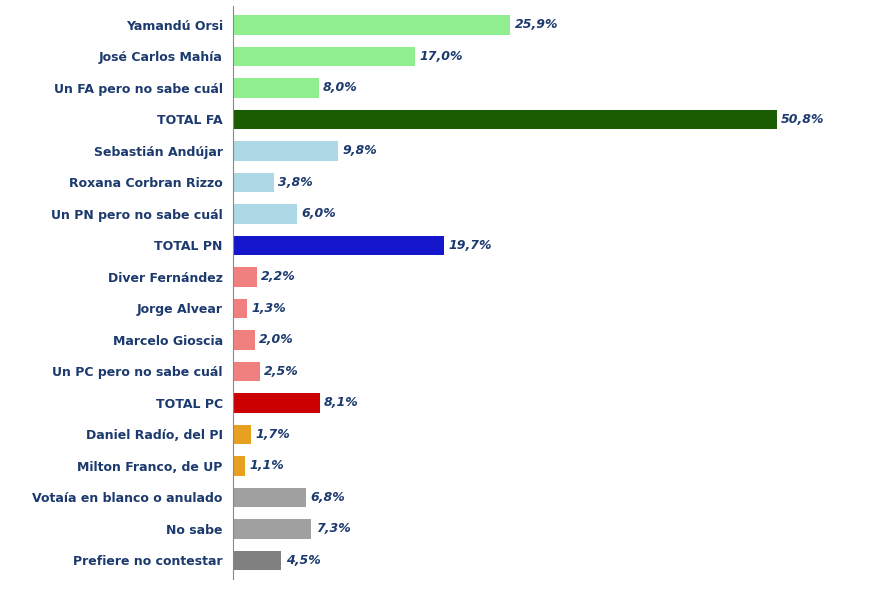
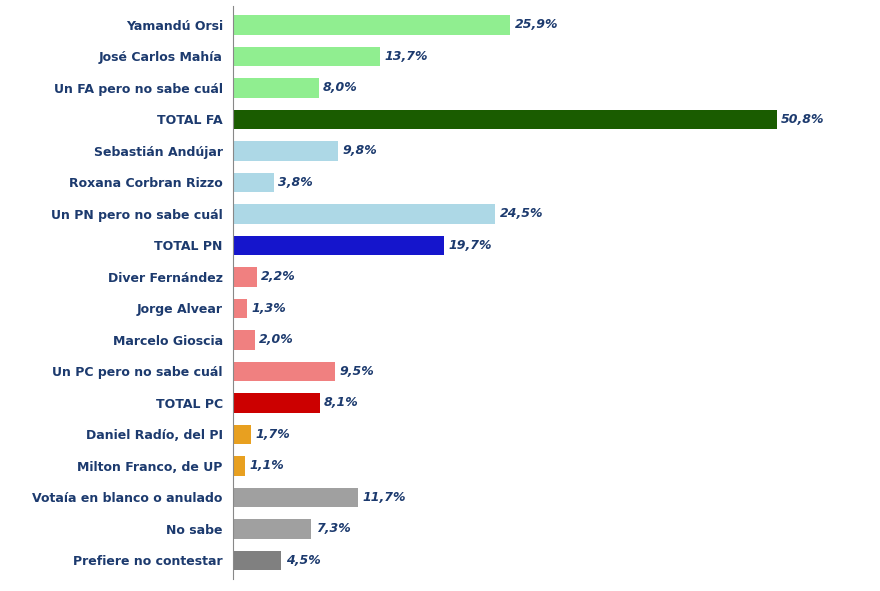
José Carlos Mahía: 17,0% -> 13,7%
Un PN pero no sabe cuál: 6,0% -> 24,5%
Un PC pero no sabe cuál: 2,5% -> 9,5%
Votaía en blanco o anulado: 6,8% -> 11,7%
